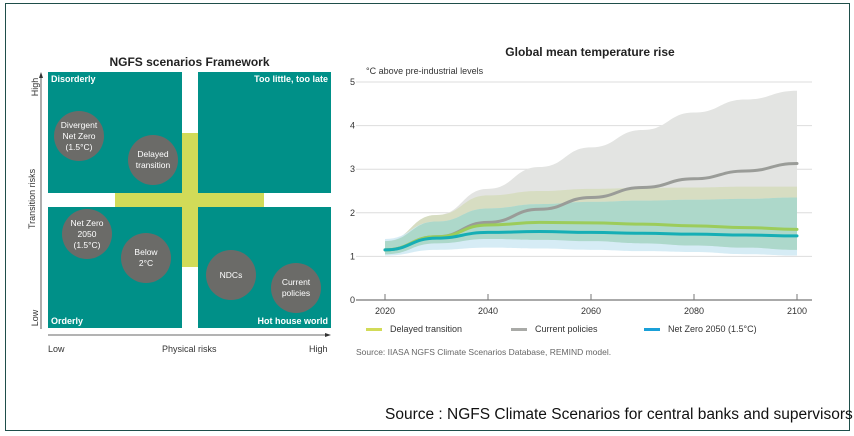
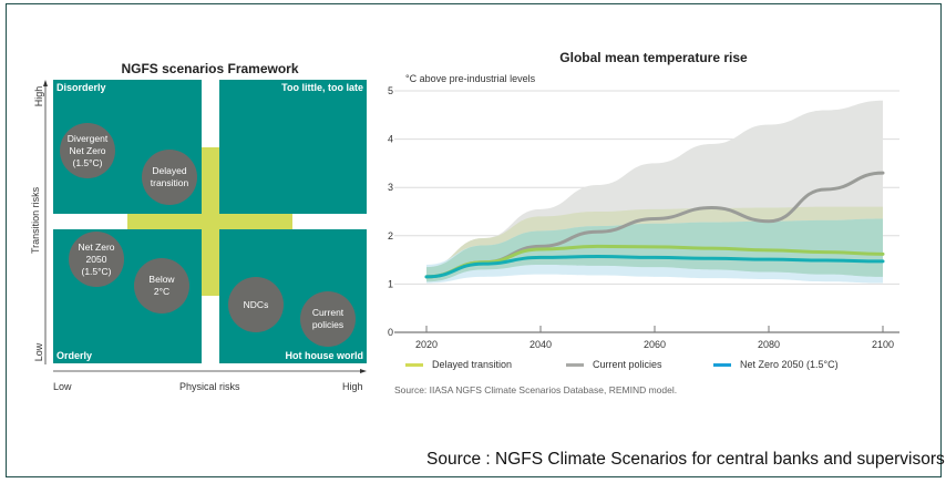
Current policies/2080: 2.8 -> 2.3
Current policies/2100: 3.1 -> 3.3
